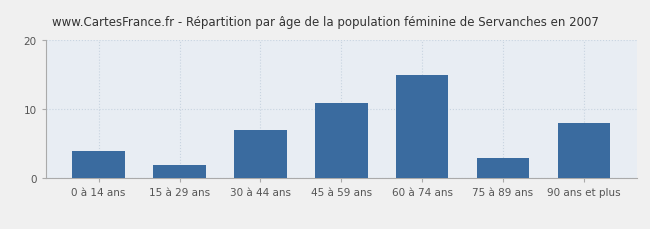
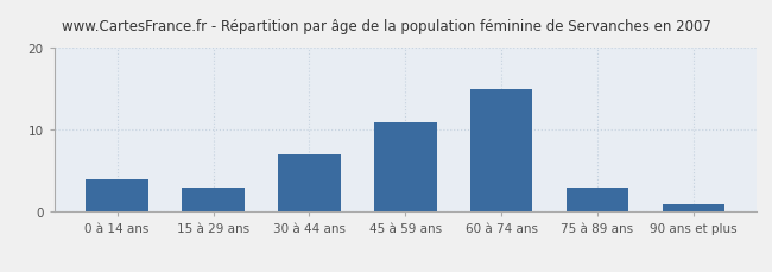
15 à 29 ans: 2 -> 3
90 ans et plus: 8 -> 1
